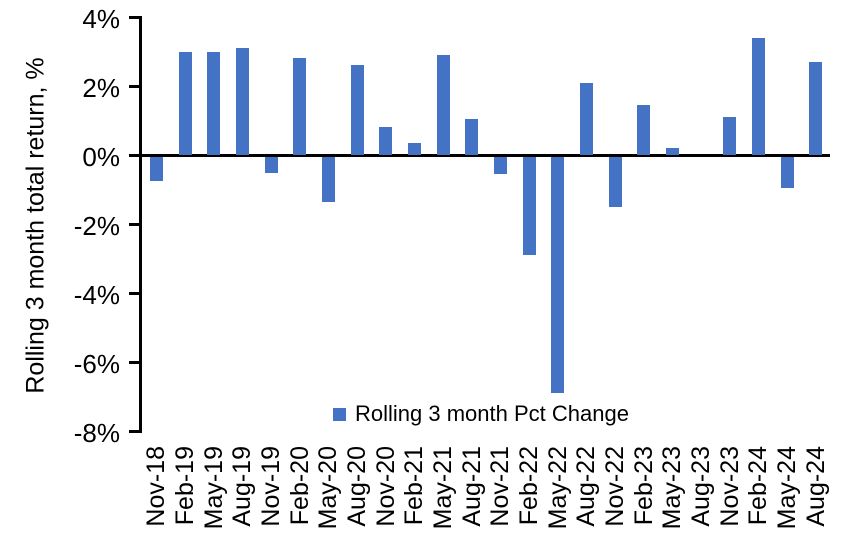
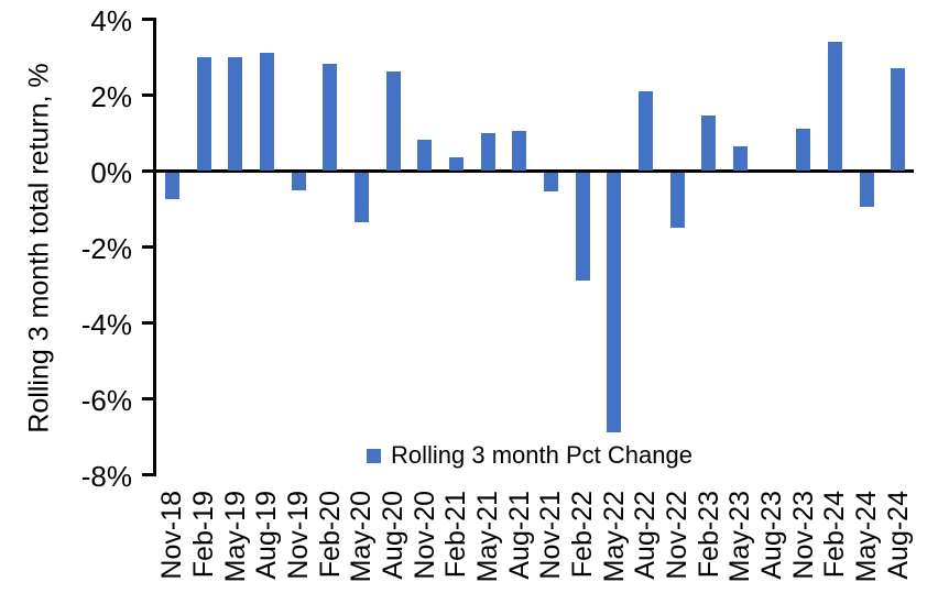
May-21: 2.9% -> 1.0%
May-23: 0.2% -> 0.7%
